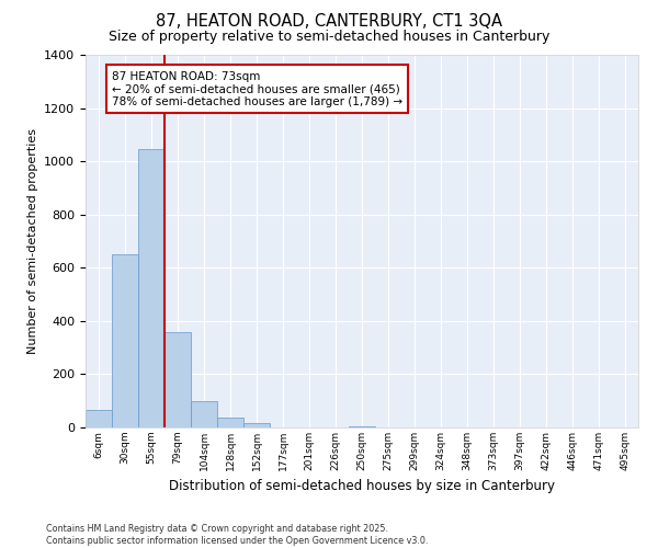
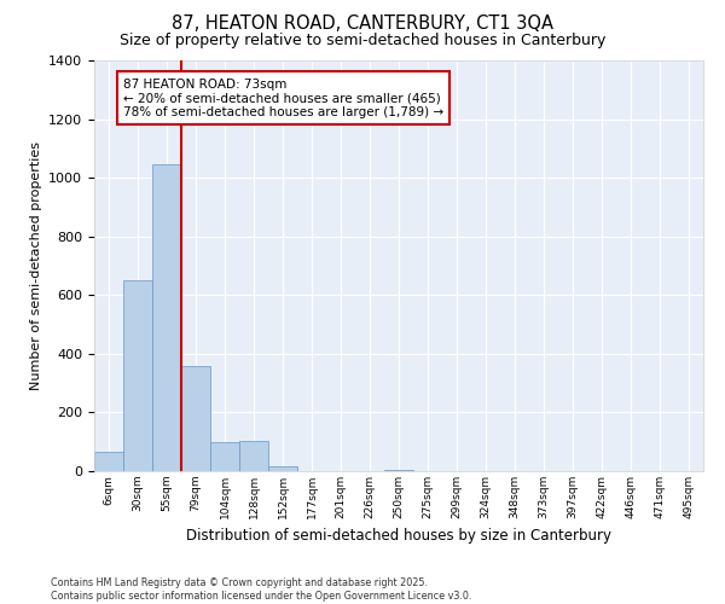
128sqm: 38 -> 105
